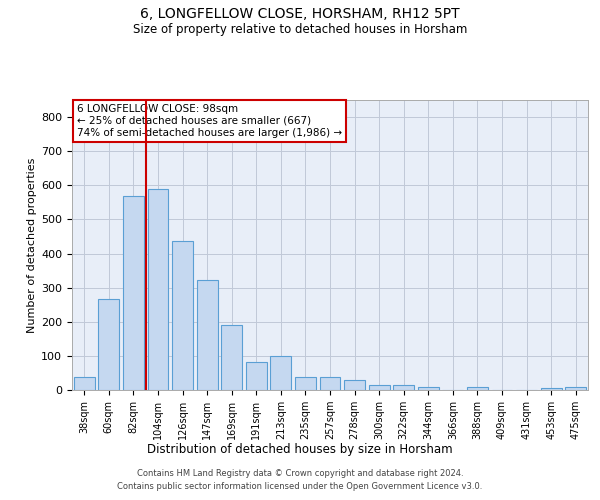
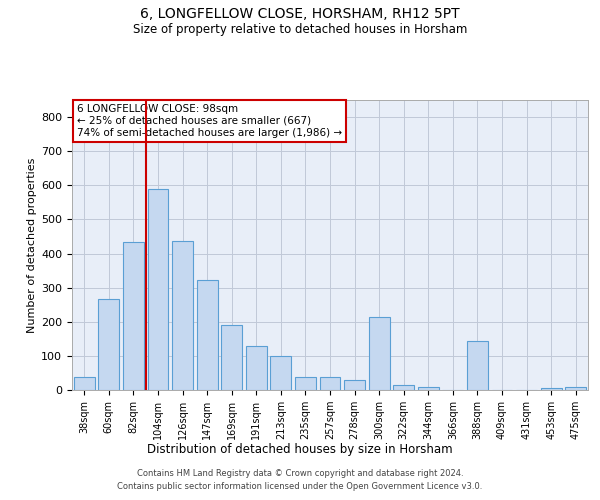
82sqm: 570 -> 435
191sqm: 83 -> 130
300sqm: 14 -> 215
388sqm: 8 -> 145
